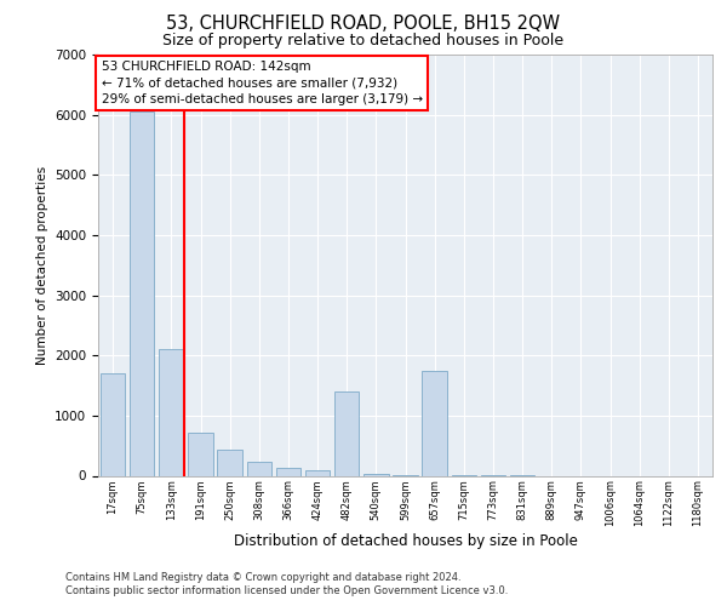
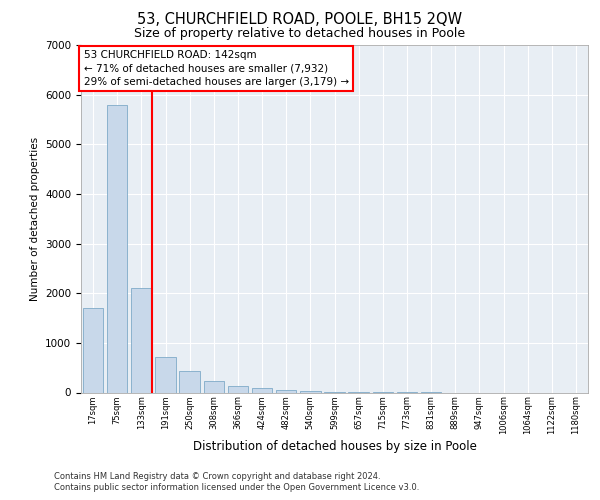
75sqm: 6050 -> 5800
482sqm: 1400 -> 60
657sqm: 1750 -> 10
